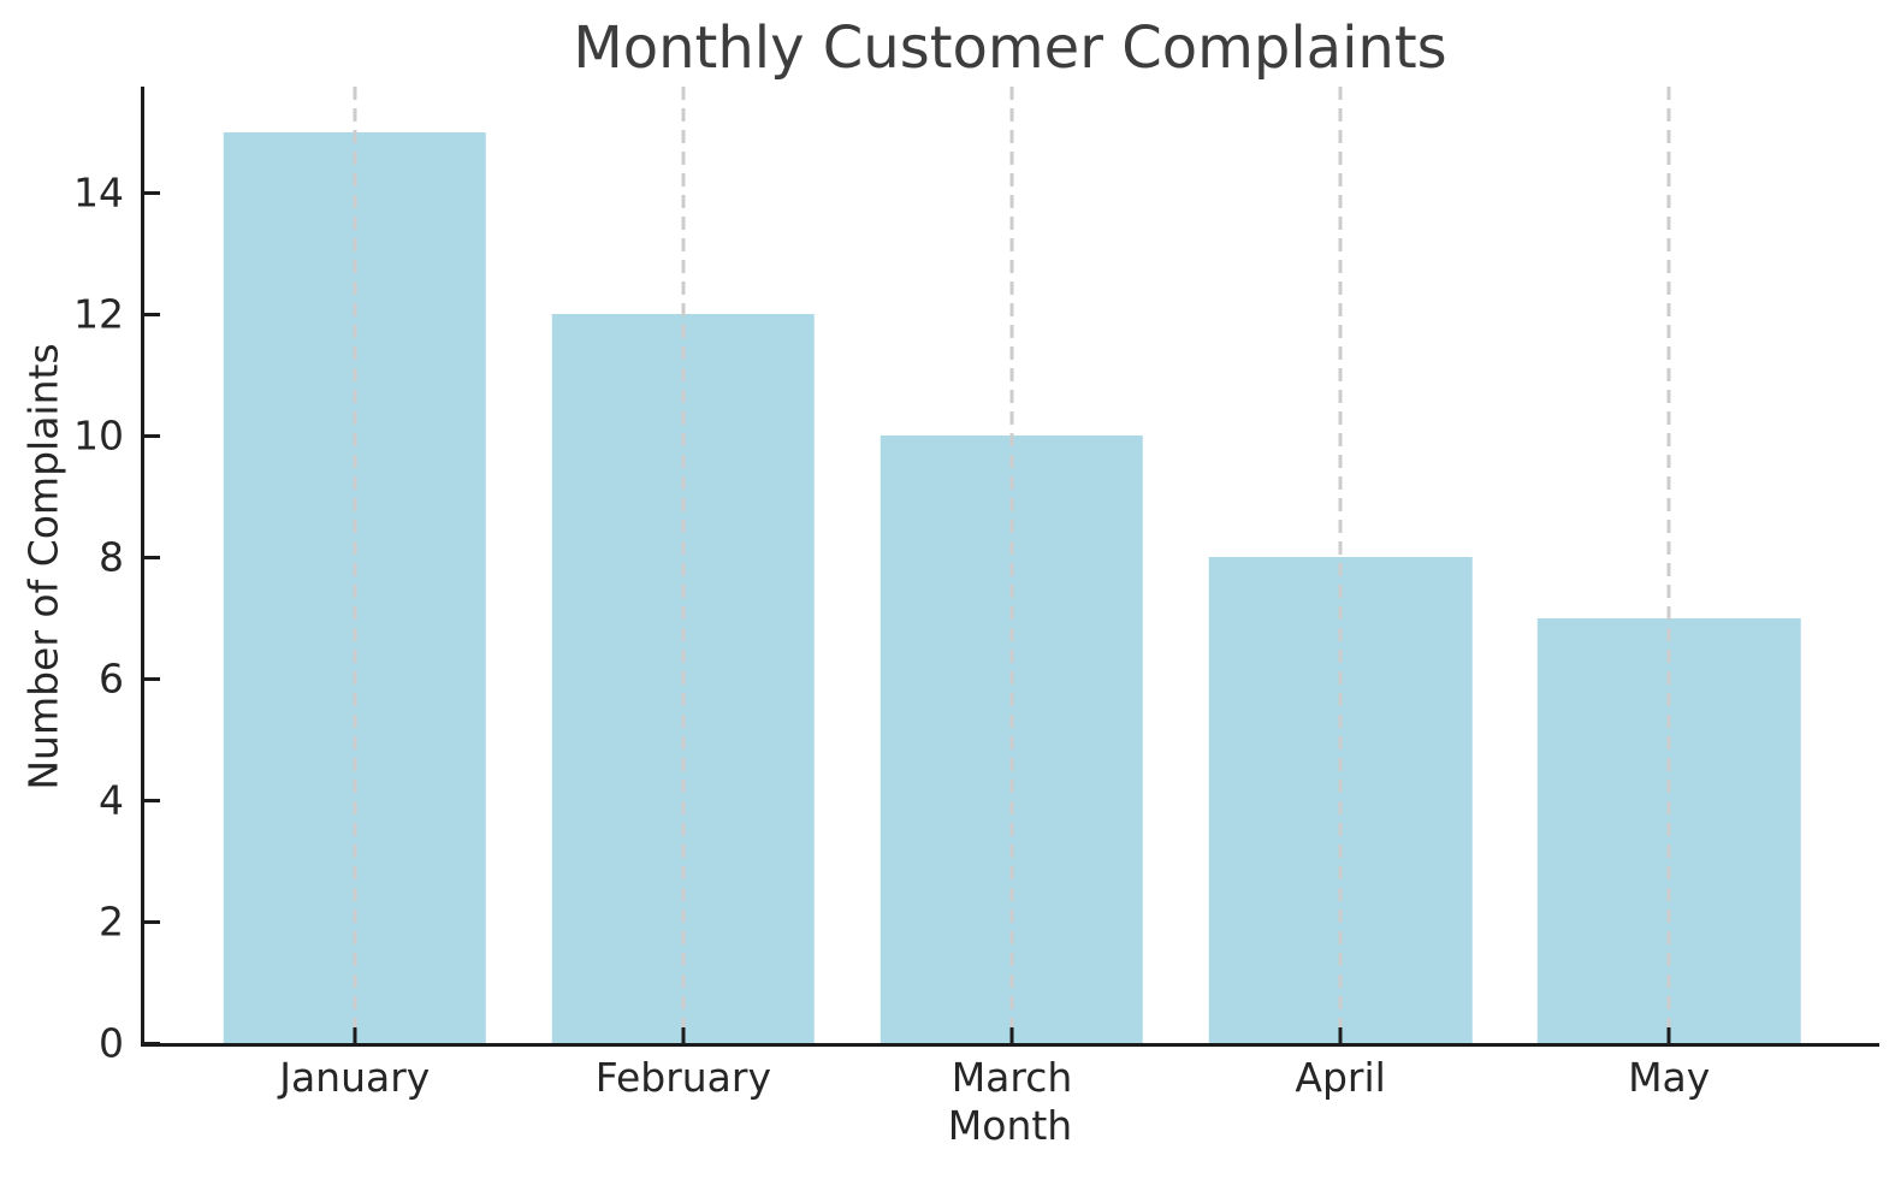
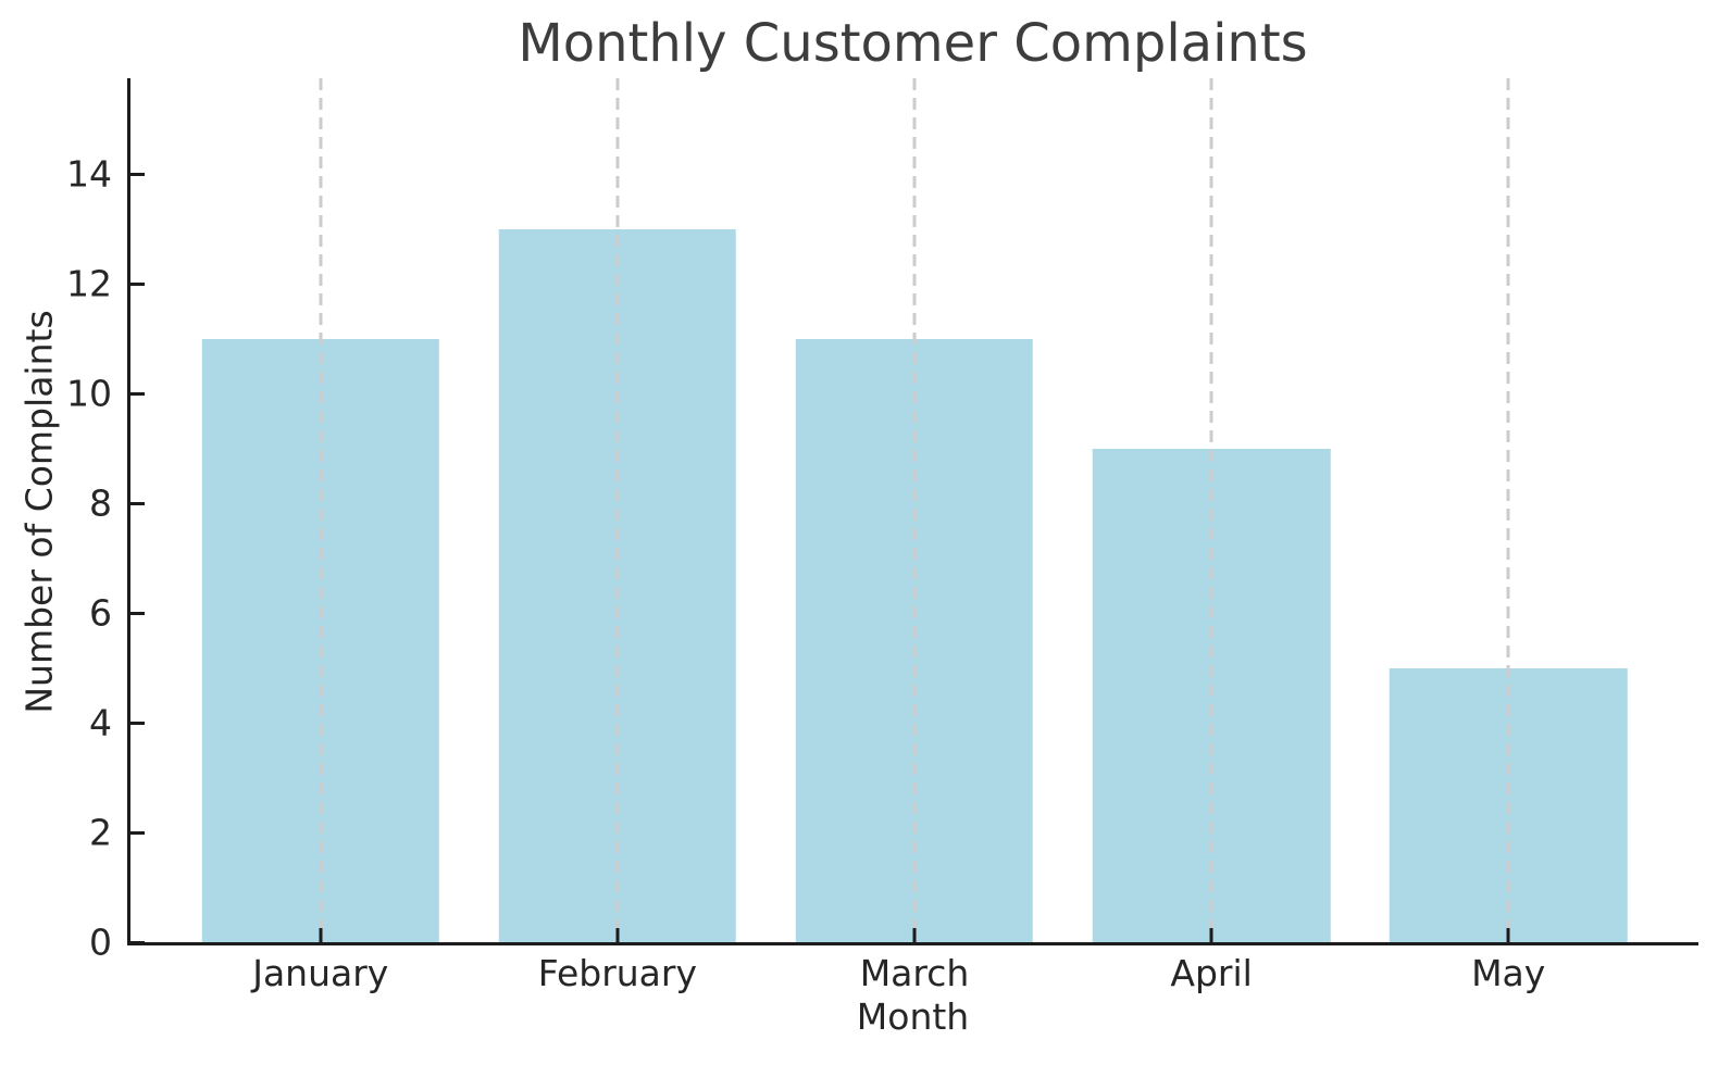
January: 15 -> 11
February: 12 -> 13
March: 10 -> 11
April: 8 -> 9
May: 7 -> 5
